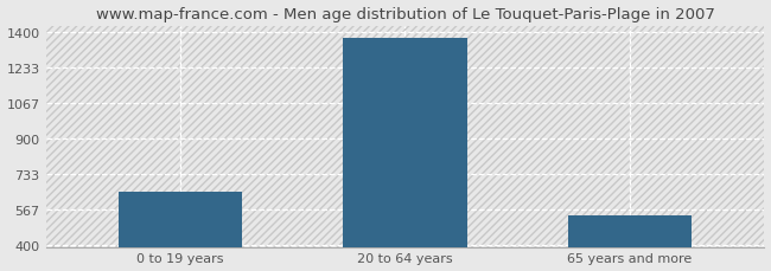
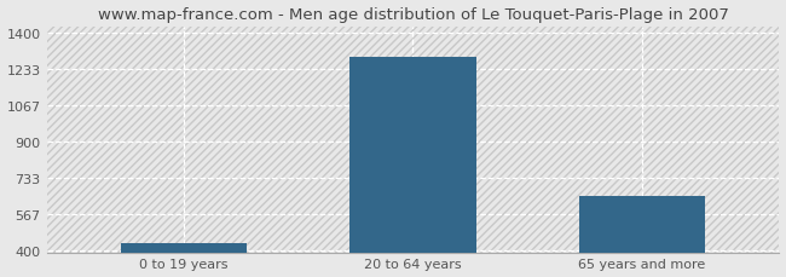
0 to 19 years: 650 -> 430
20 to 64 years: 1370 -> 1290
65 years and more: 540 -> 650
